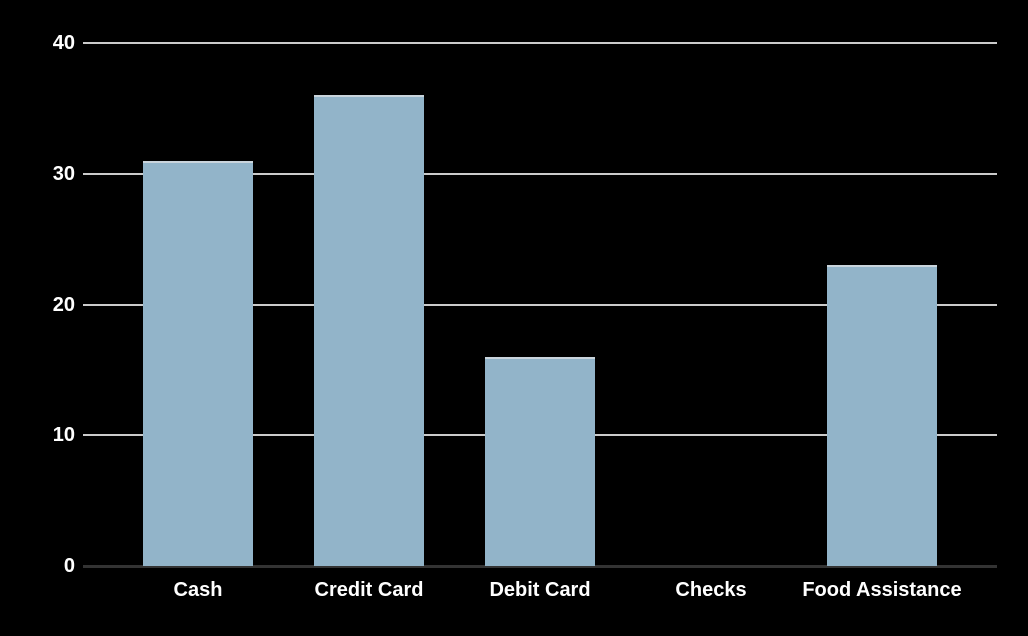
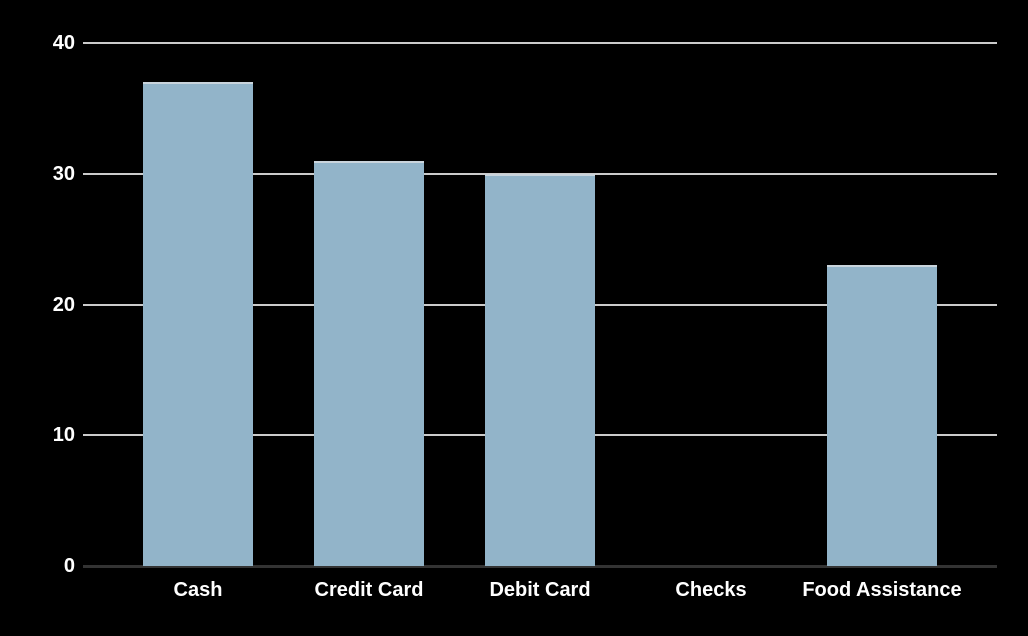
Cash: 31 -> 37
Credit Card: 36 -> 31
Debit Card: 16 -> 30
